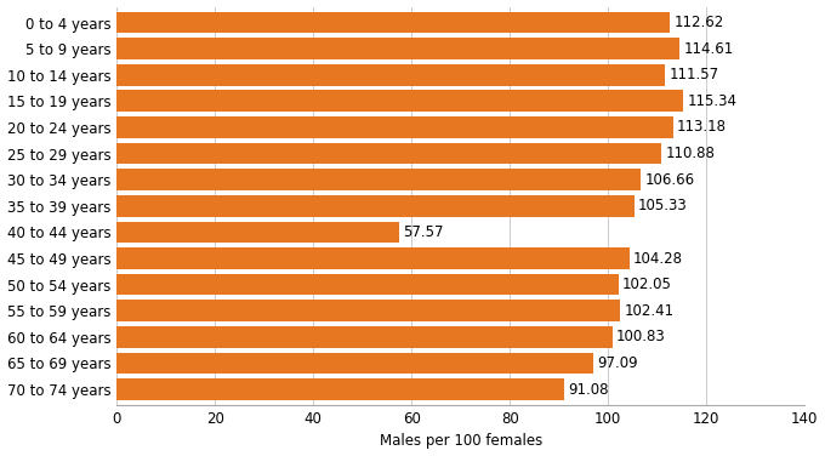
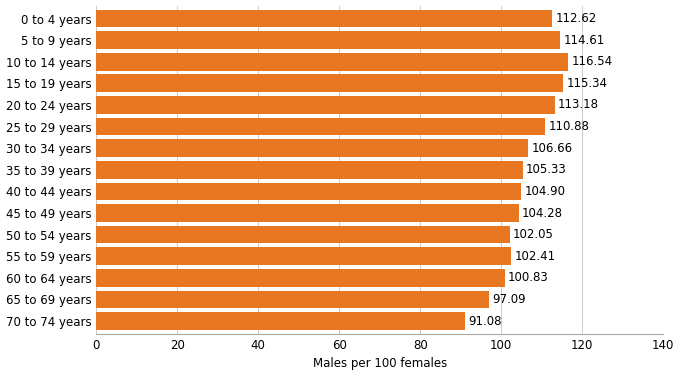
10 to 14 years: 111.57 -> 116.54
40 to 44 years: 57.57 -> 104.90
